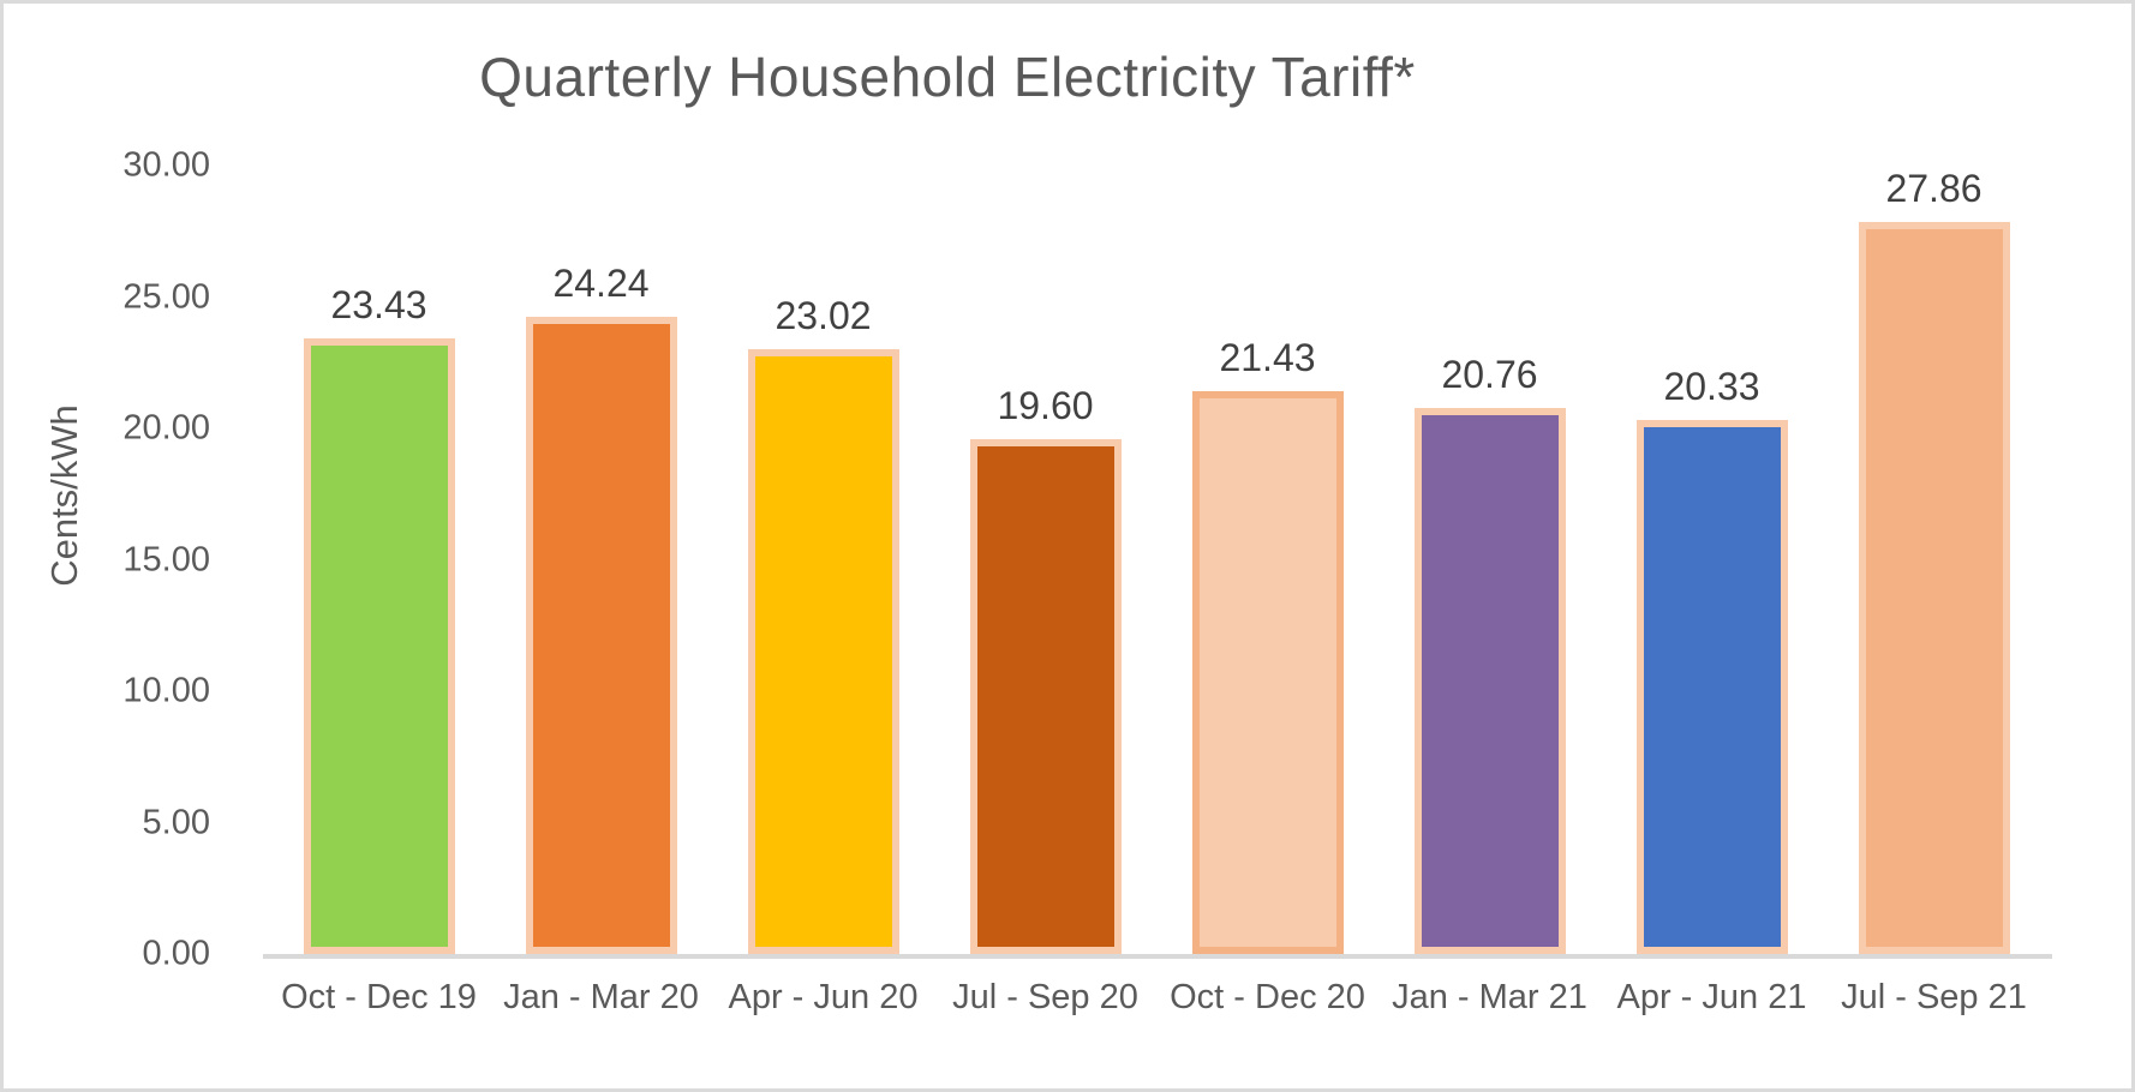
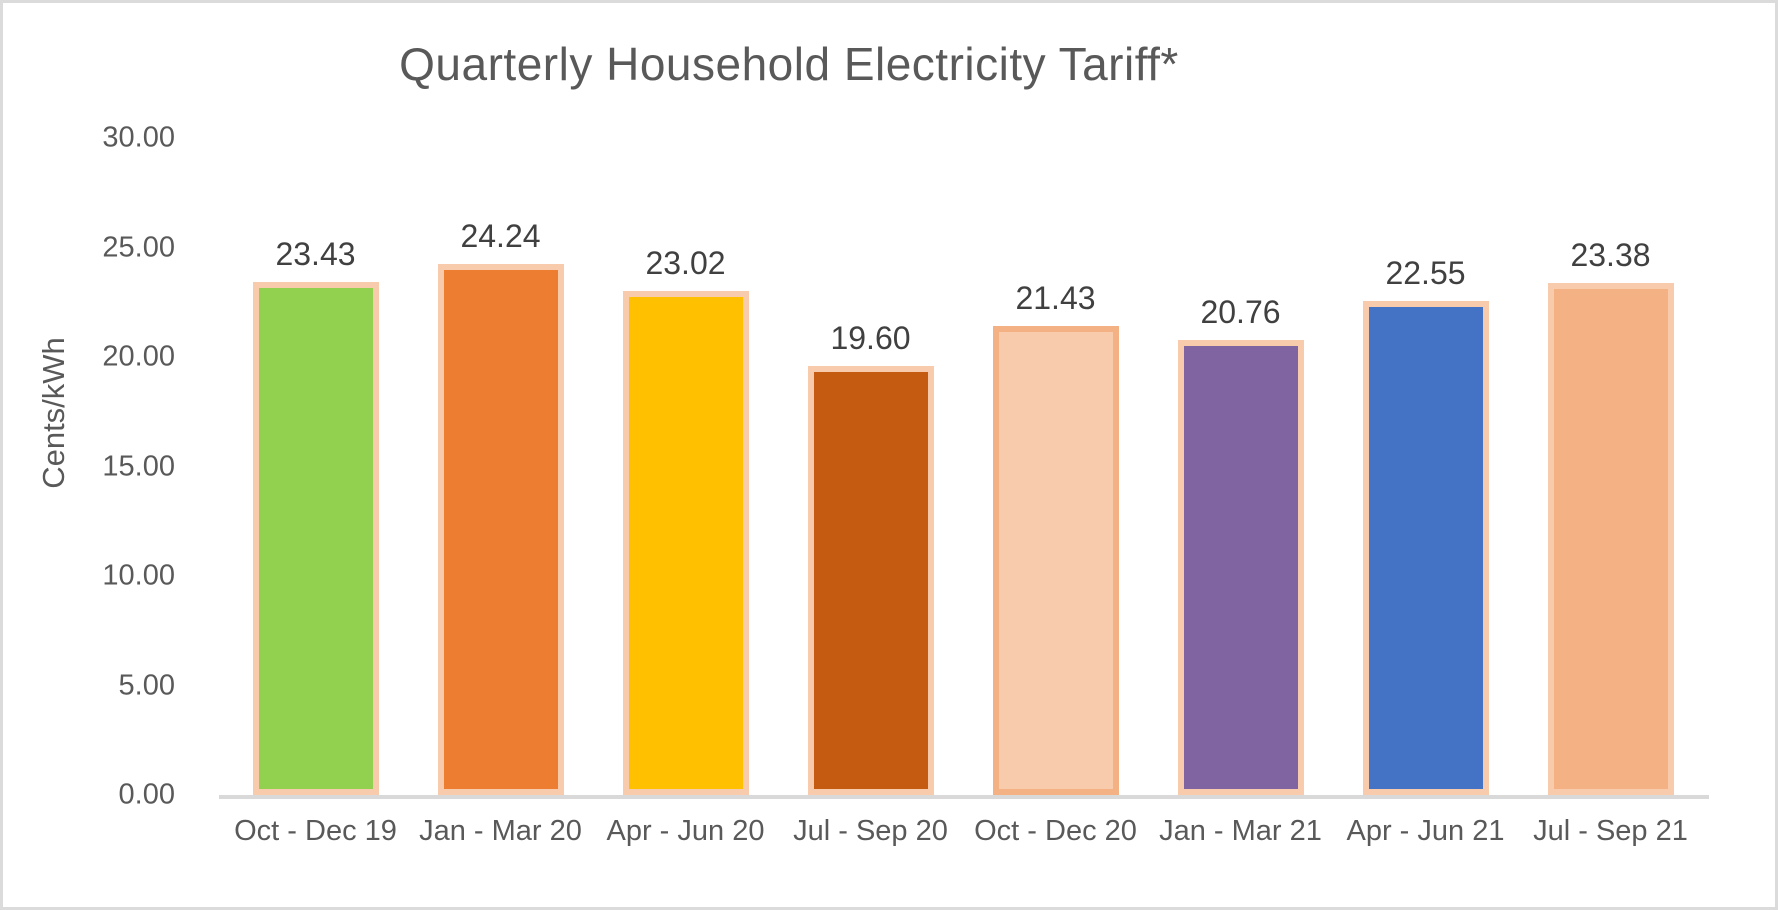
Apr - Jun 21: 20.33 -> 22.55
Jul - Sep 21: 27.86 -> 23.38
